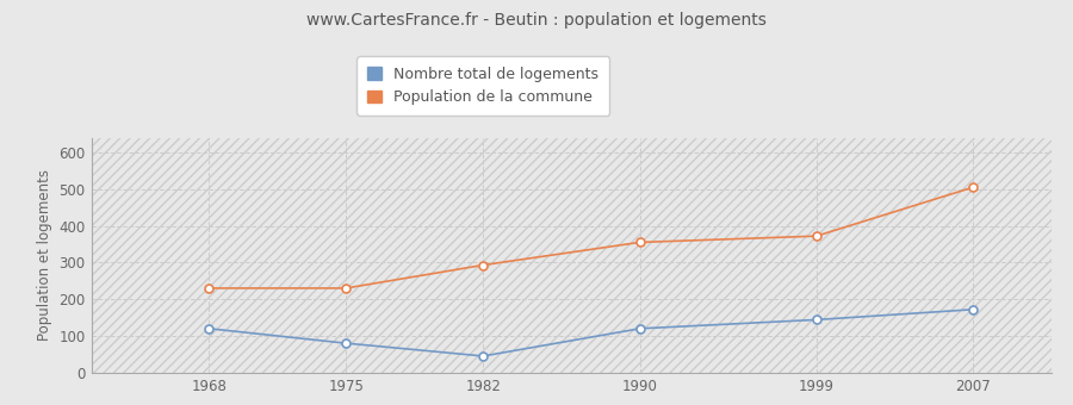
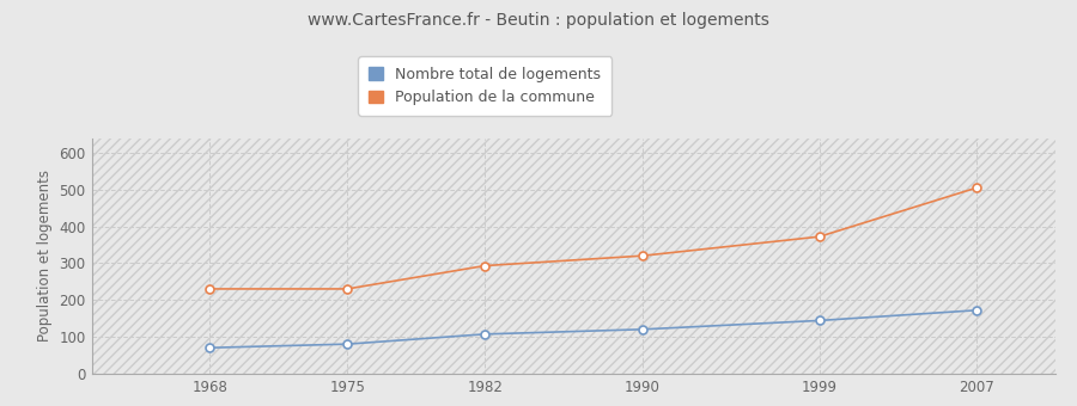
Nombre total de logements/1968: 120 -> 70
Nombre total de logements/1982: 45 -> 107
Population de la commune/1990: 355 -> 320
